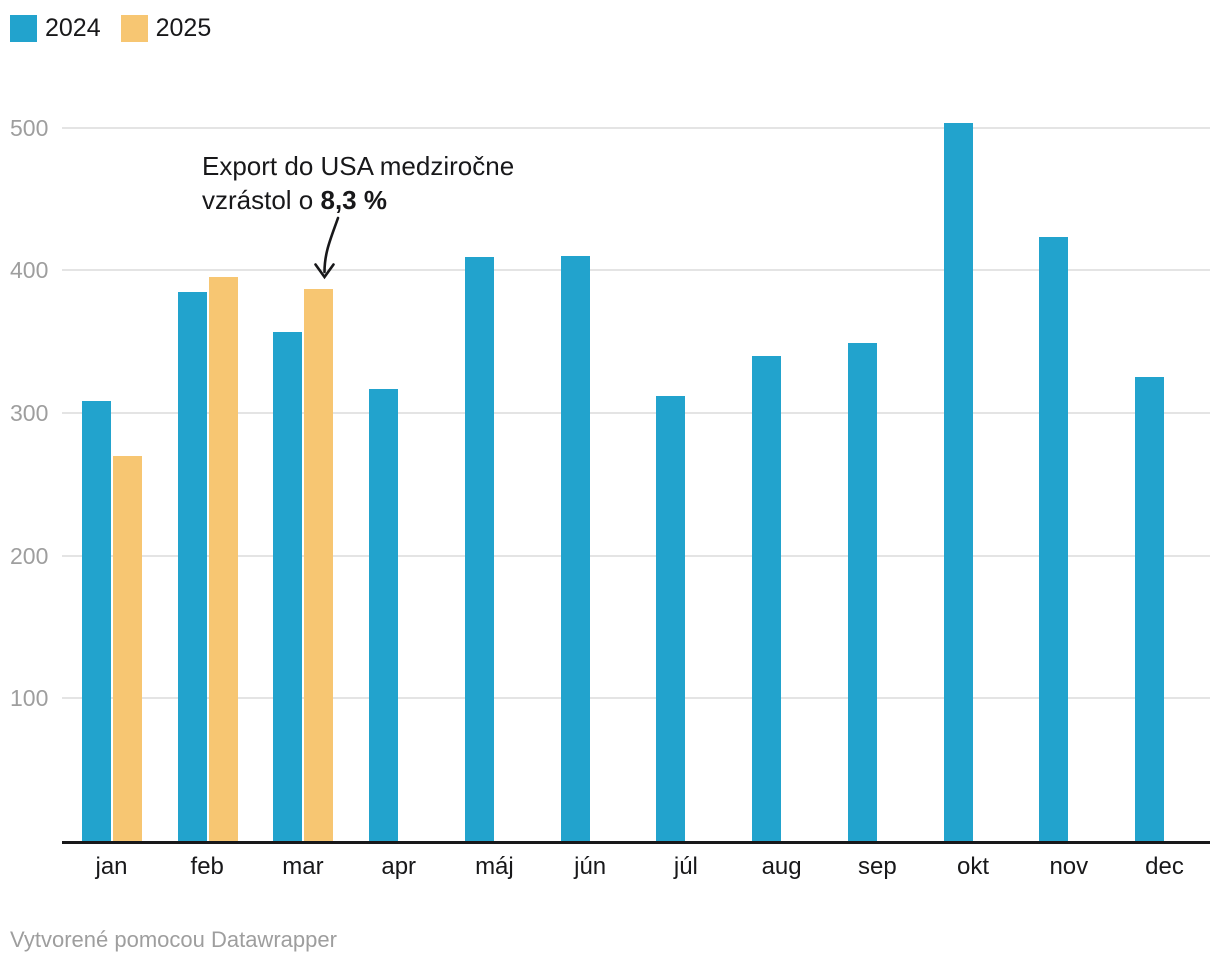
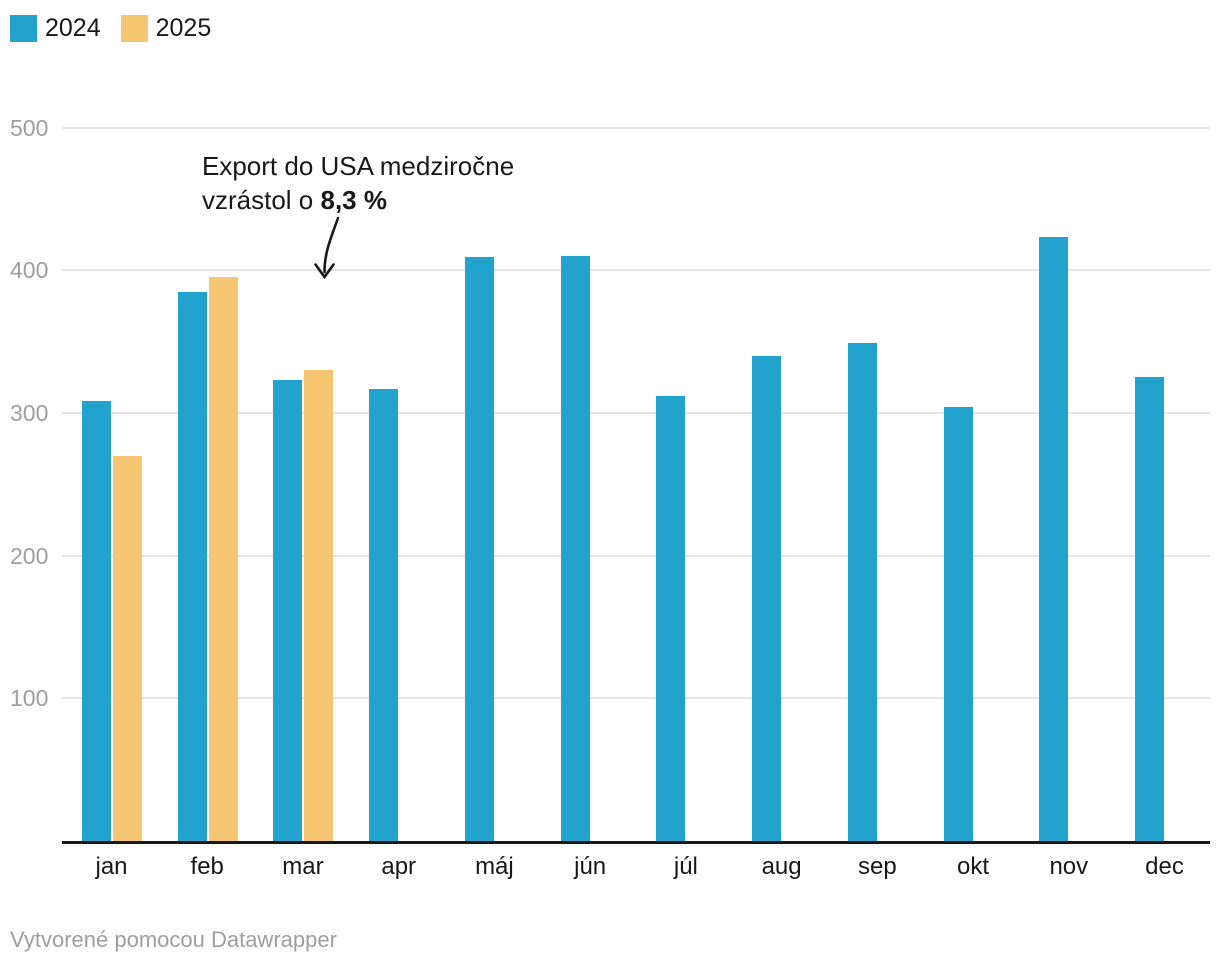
2024/mar: 357 -> 323
2025/mar: 387 -> 330
2024/okt: 503 -> 304
